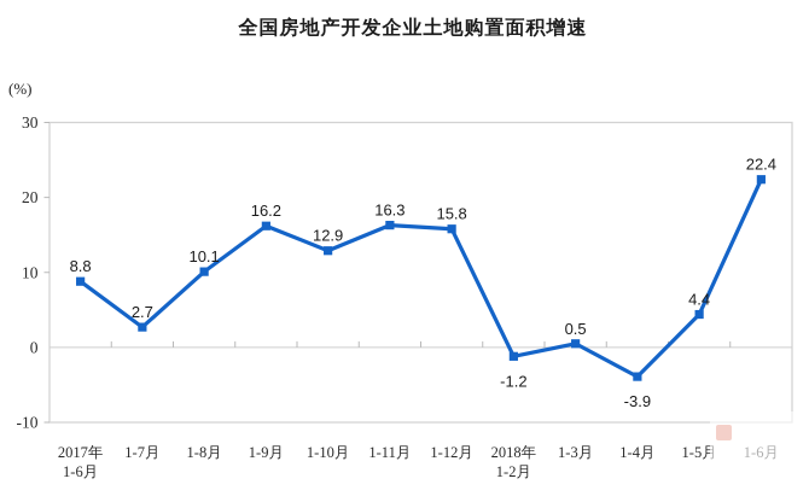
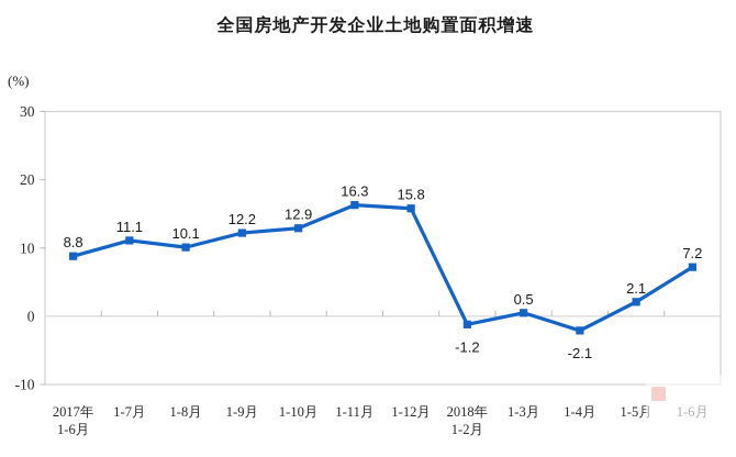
1-7月: 2.7 -> 11.1
1-9月: 16.2 -> 12.2
1-4月: -3.9 -> -2.1
1-5月: 4.4 -> 2.1
1-6月: 22.4 -> 7.2
